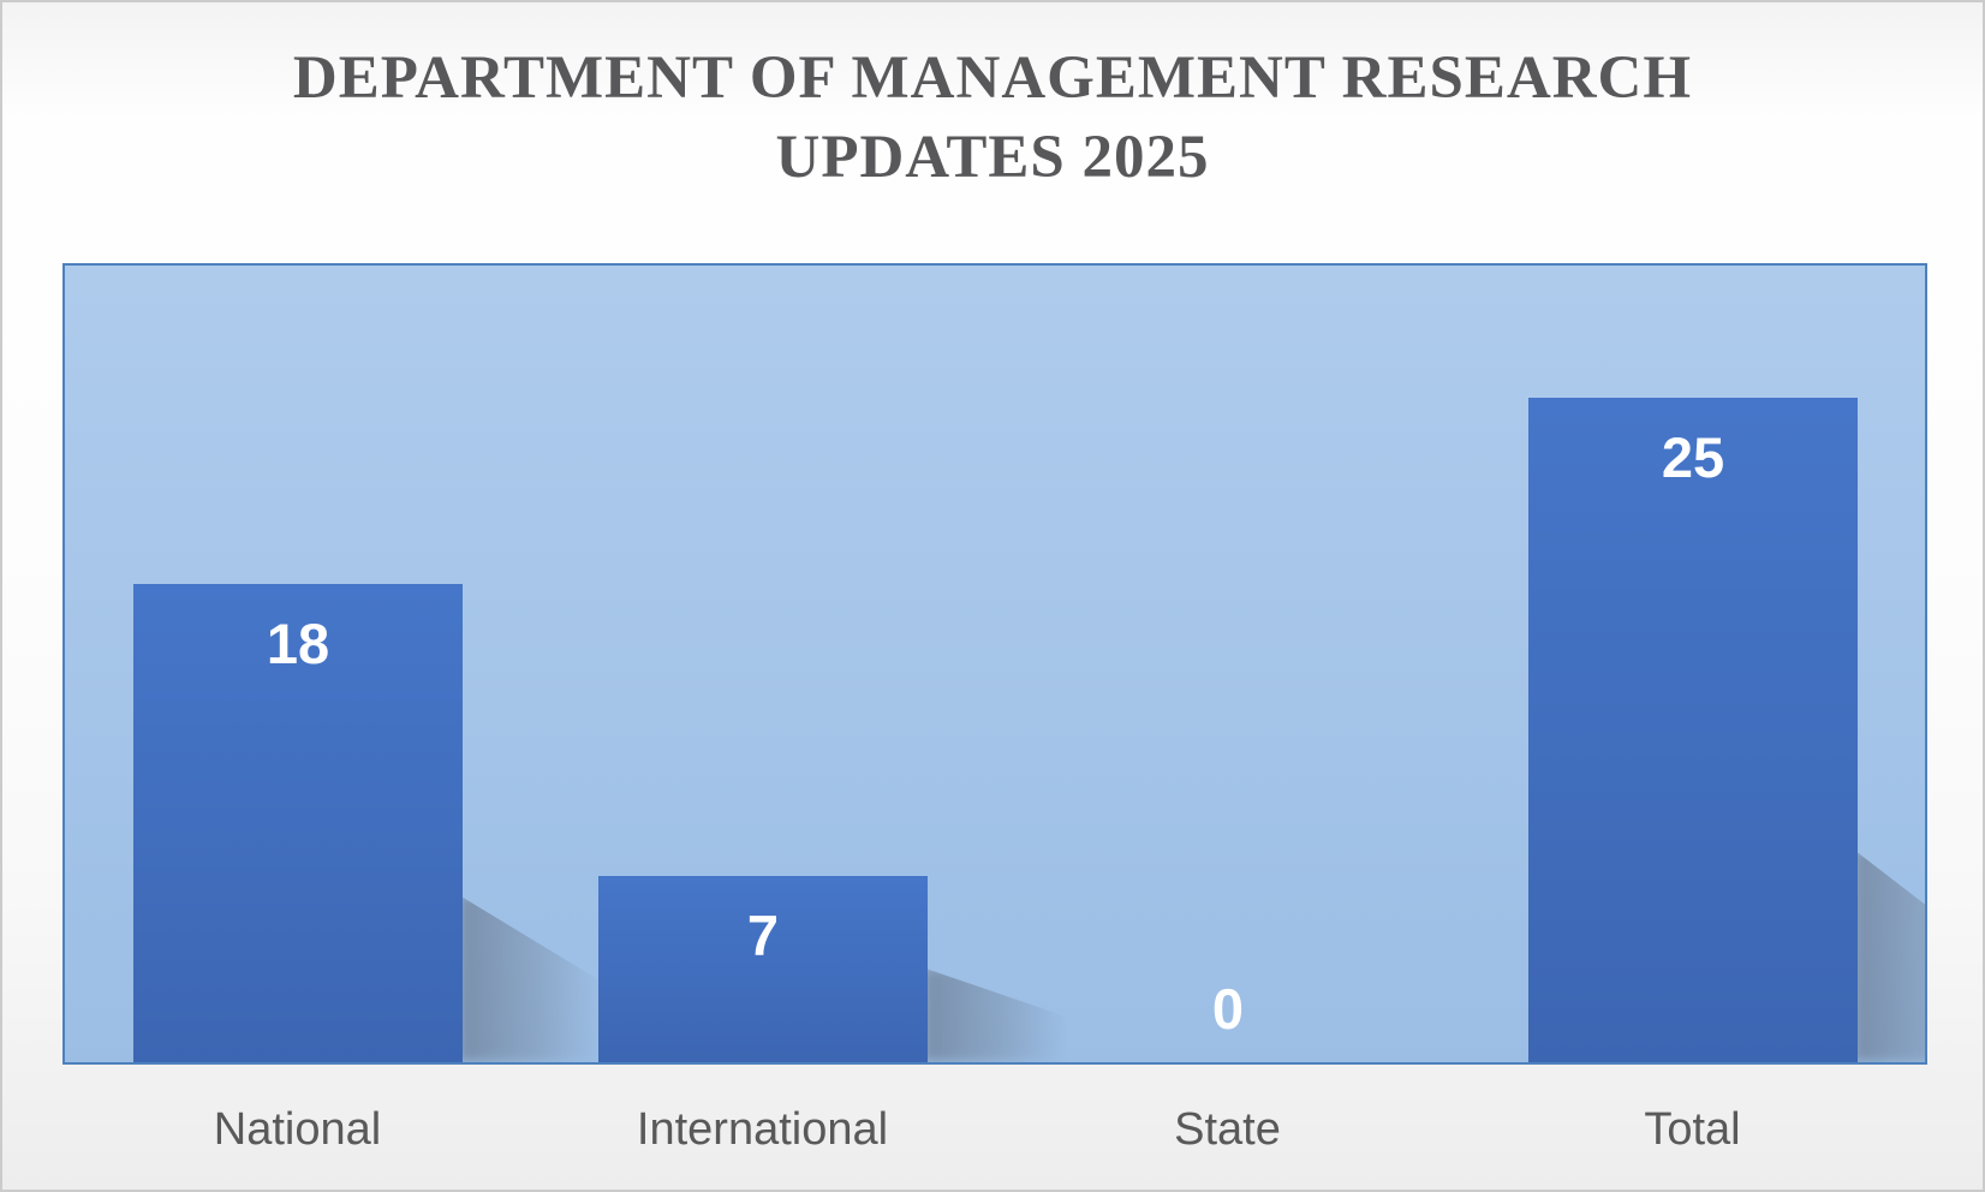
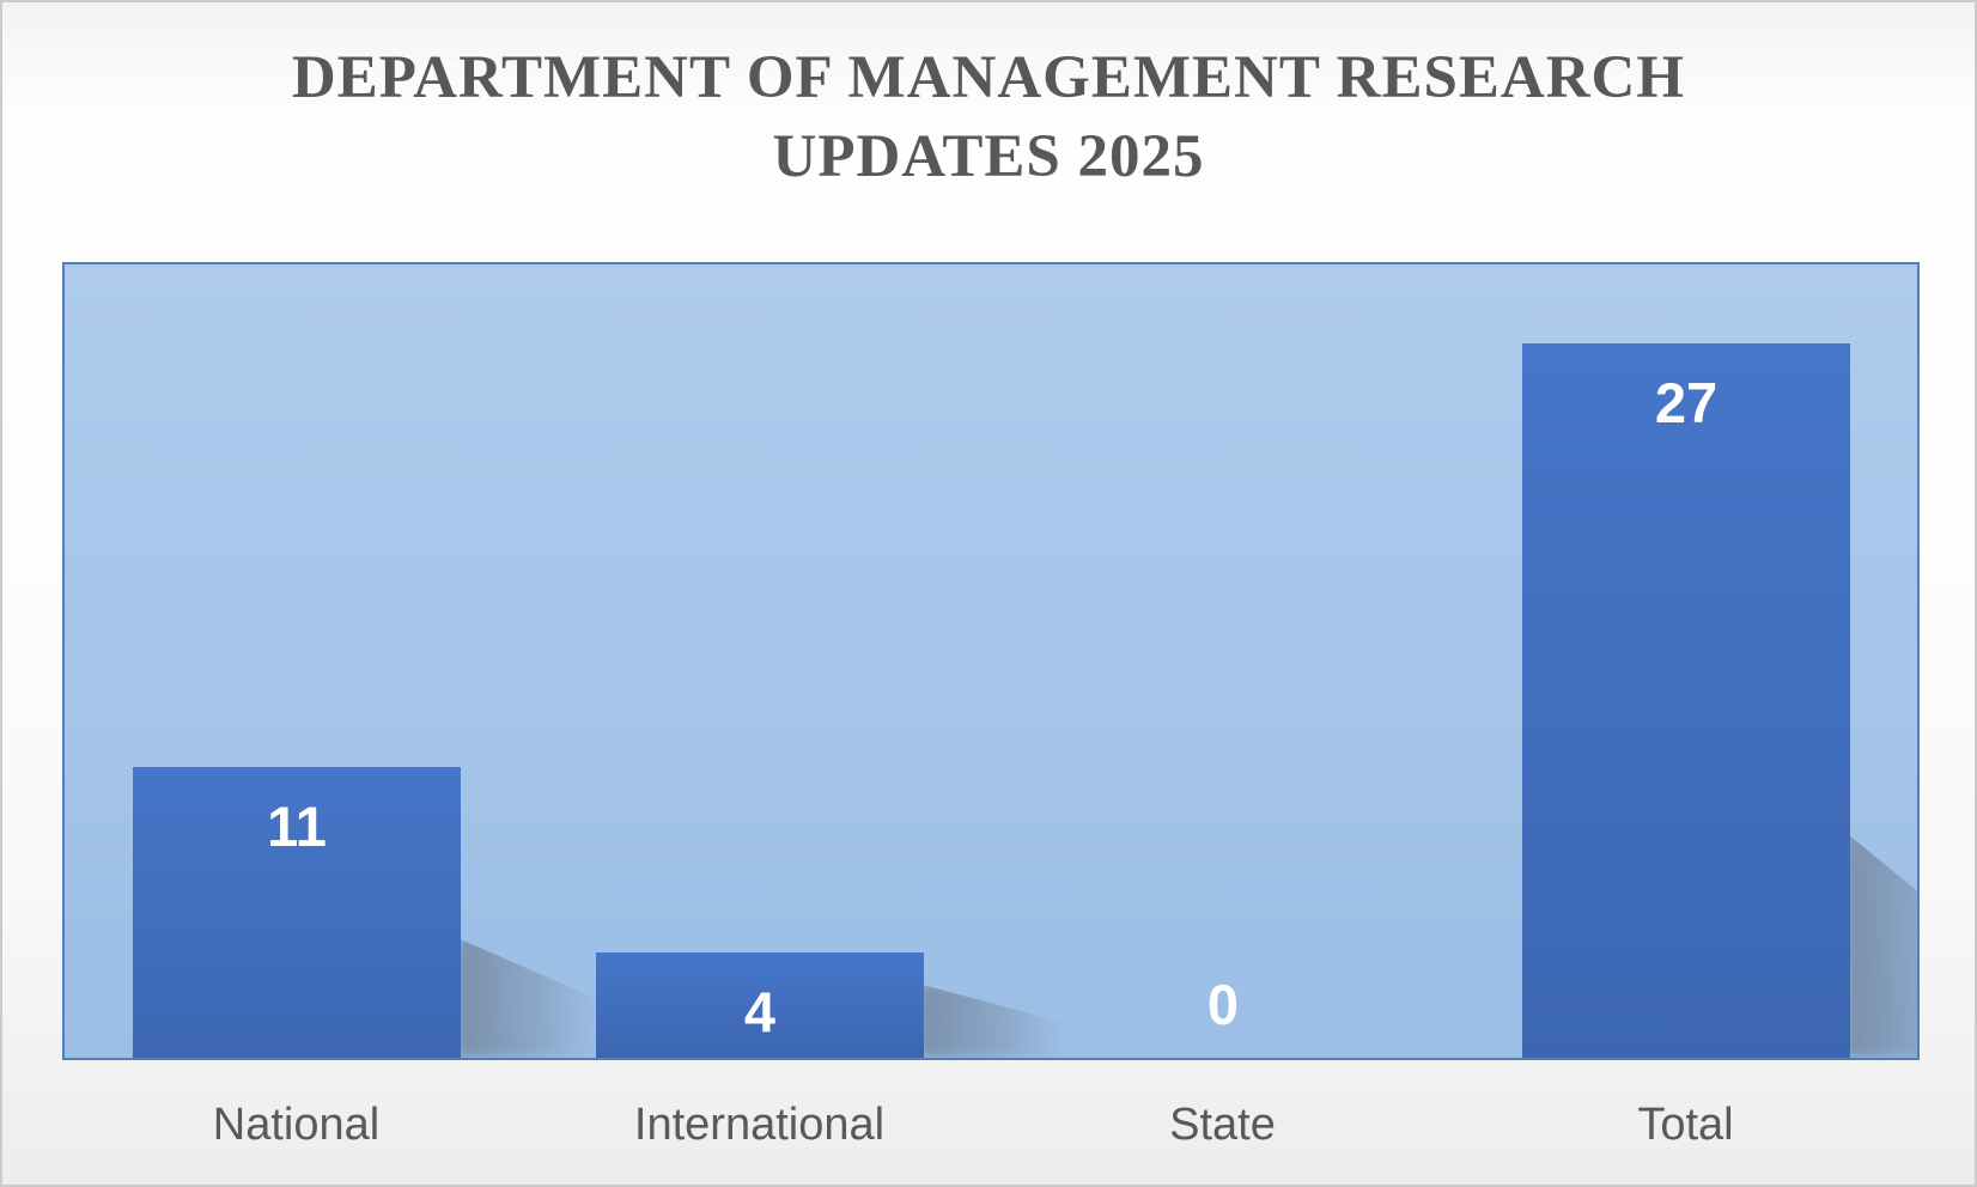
National: 18 -> 11
International: 7 -> 4
Total: 25 -> 27
